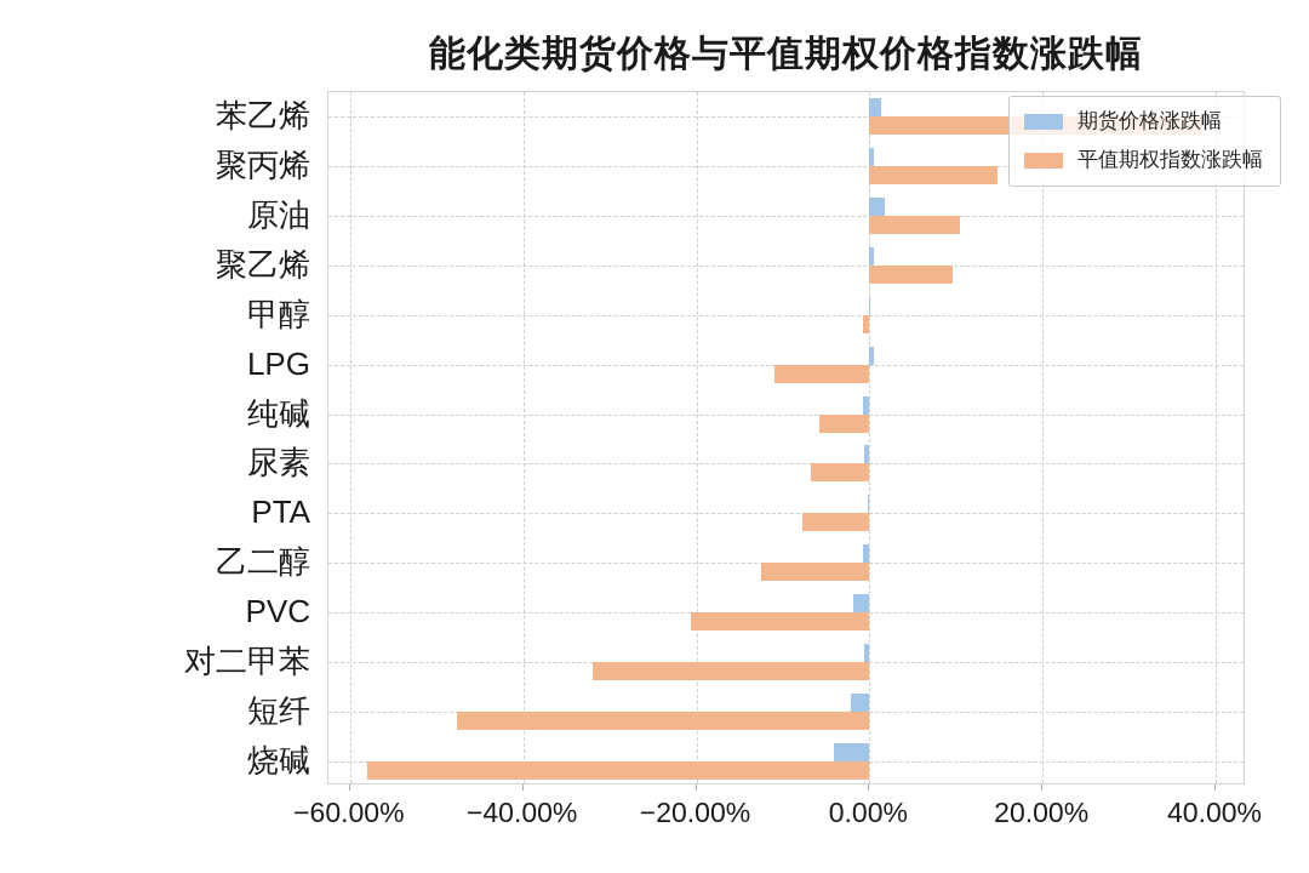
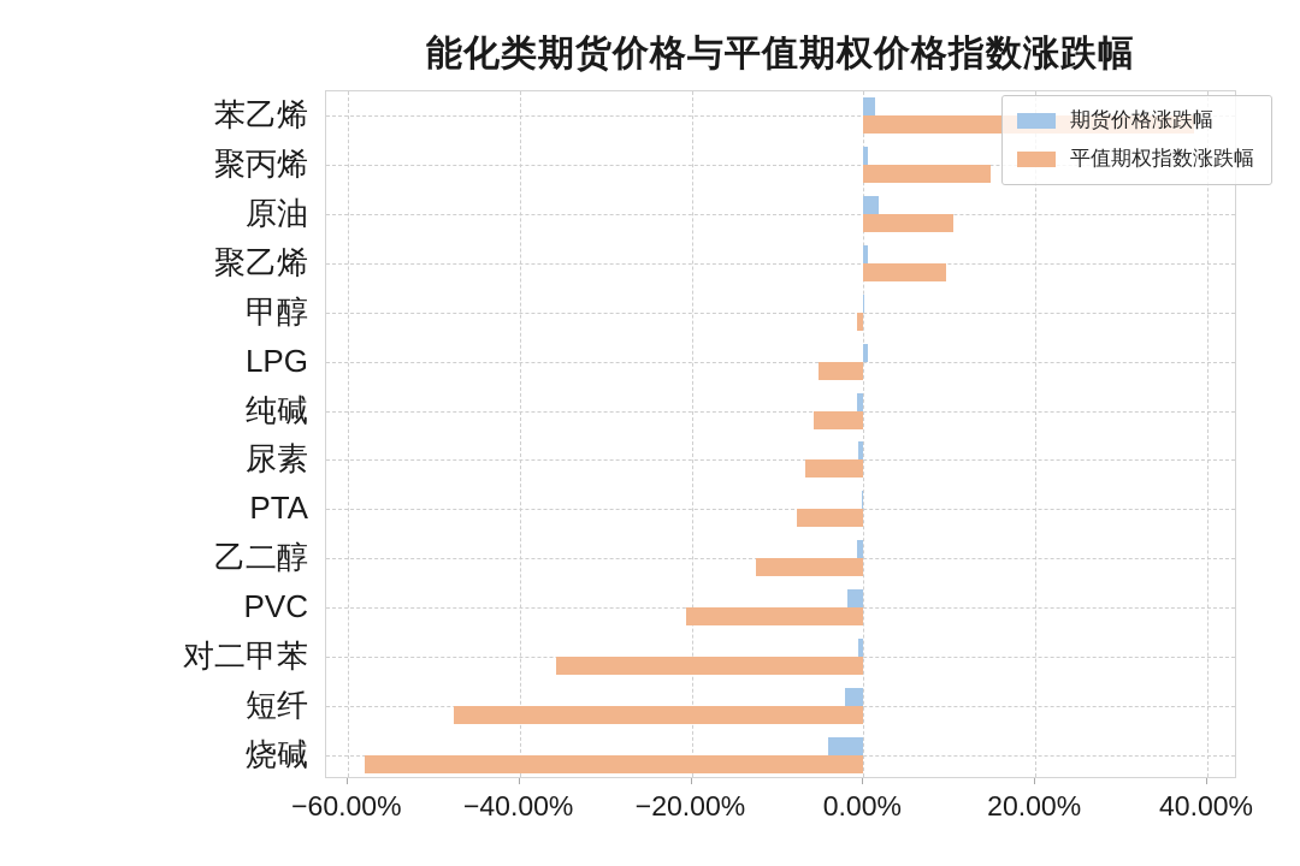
平值期权指数涨跌幅/LPG: -11% -> -5%
平值期权指数涨跌幅/对二甲苯: -32% -> -36%
